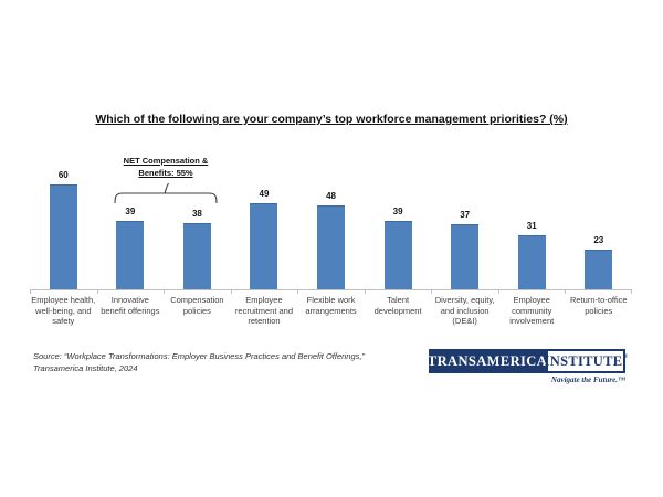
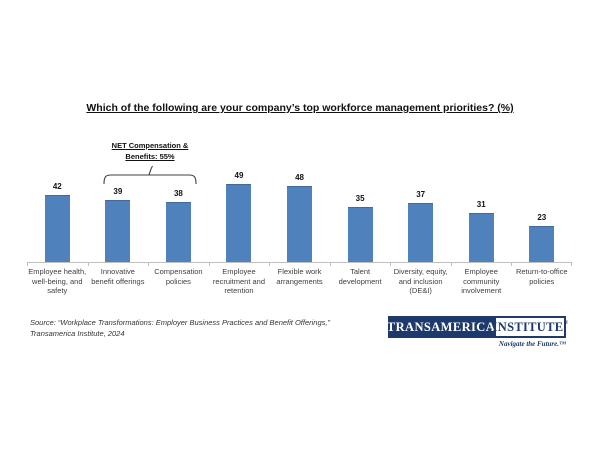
Employee health, well-being, and safety: 60 -> 42
Talent development: 39 -> 35
